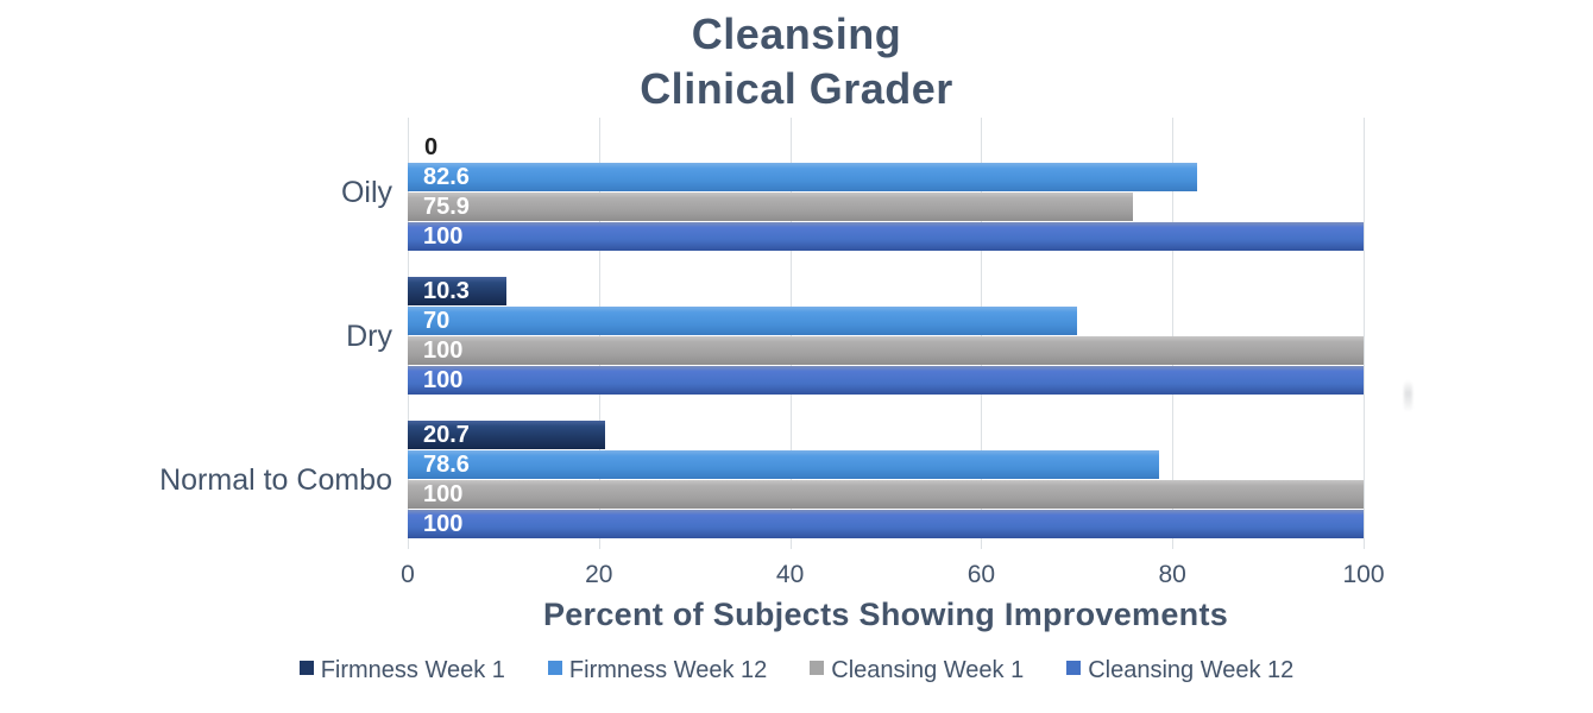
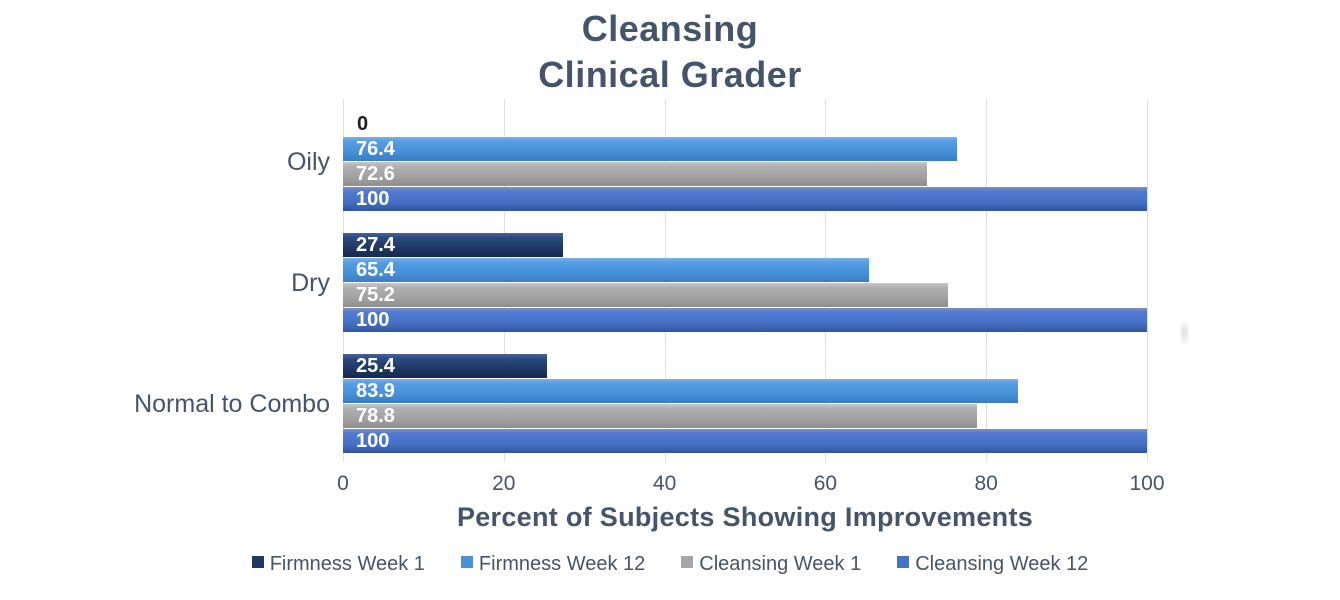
Firmness Week 12/Oily: 82.6 -> 76.4
Cleansing Week 1/Oily: 75.9 -> 72.6
Firmness Week 1/Dry: 10.3 -> 27.4
Firmness Week 12/Dry: 70 -> 65.4
Cleansing Week 1/Dry: 100 -> 75.2
Firmness Week 1/Normal to Combo: 20.7 -> 25.4
Firmness Week 12/Normal to Combo: 78.6 -> 83.9
Cleansing Week 1/Normal to Combo: 100 -> 78.8
